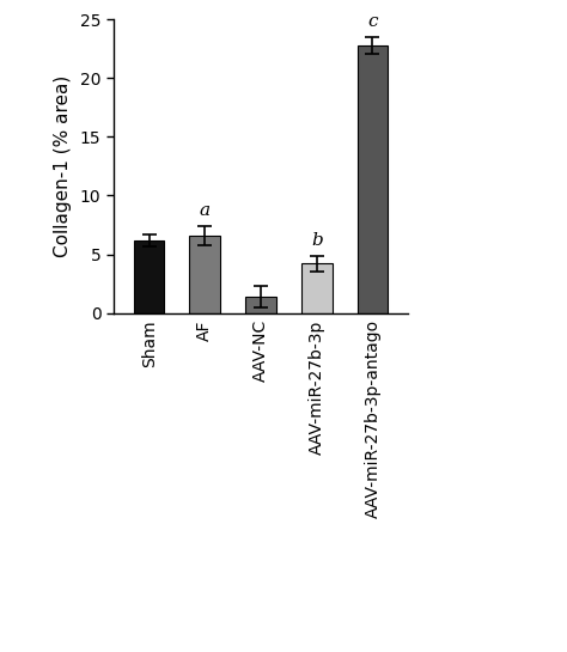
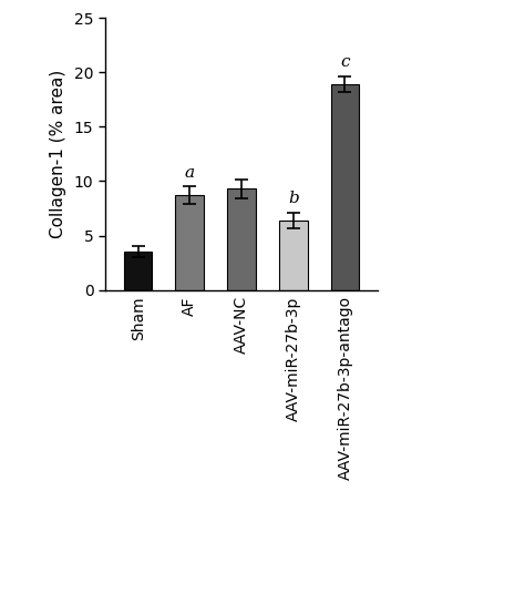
Sham: 6.2 -> 3.5
AF: 6.6 -> 8.7
AAV-NC: 1.4 -> 9.3
AAV-miR-27b-3p: 4.2 -> 6.4
AAV-miR-27b-3p-antago: 22.8 -> 18.9
